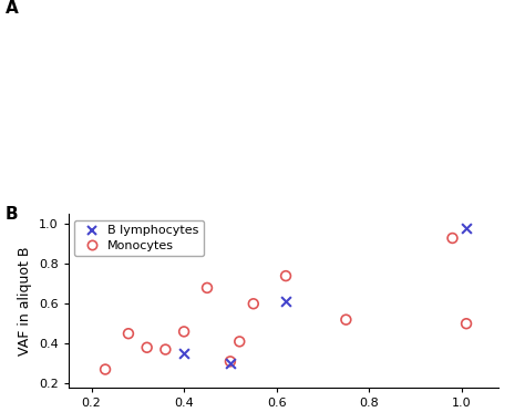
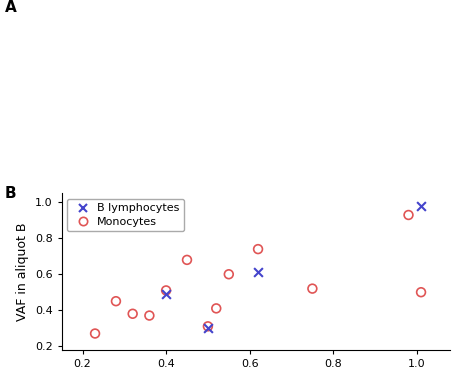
Monocytes/0.4: 0.46 -> 0.51
B lymphocytes/0.4: 0.35 -> 0.49
